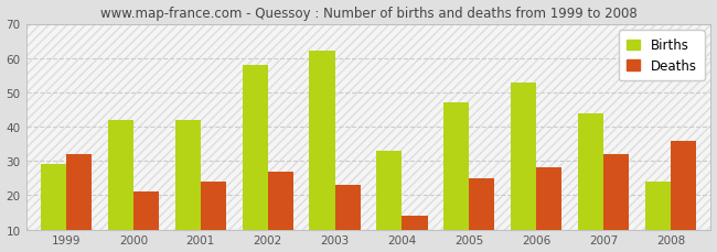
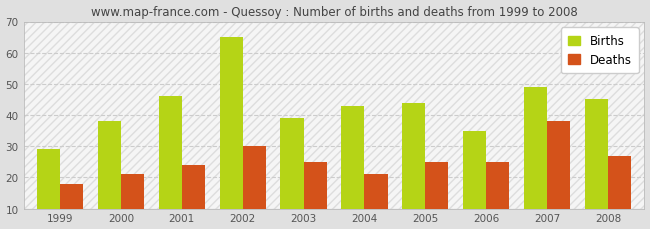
Deaths/1999: 32 -> 18
Births/2000: 42 -> 38
Births/2001: 42 -> 46
Births/2002: 58 -> 65
Deaths/2002: 27 -> 30
Births/2003: 62 -> 39
Deaths/2003: 23 -> 25
Births/2004: 33 -> 43
Deaths/2004: 14 -> 21
Births/2005: 47 -> 44
Births/2006: 53 -> 35
Deaths/2006: 28 -> 25
Births/2007: 44 -> 49
Deaths/2007: 32 -> 38
Births/2008: 24 -> 45
Deaths/2008: 36 -> 27
